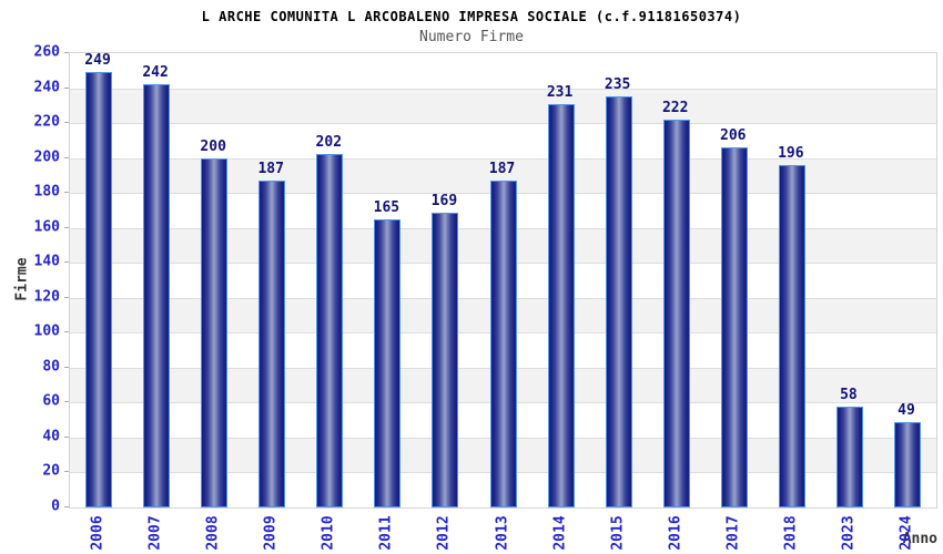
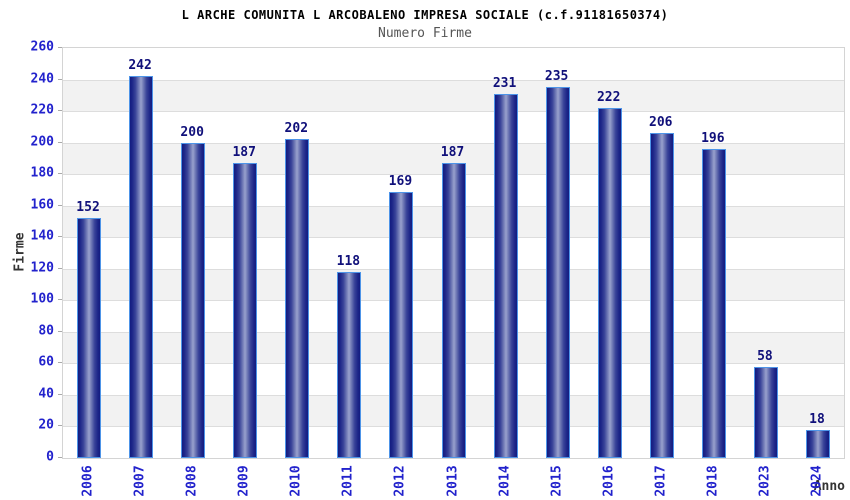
2006: 249 -> 152
2011: 165 -> 118
2024: 49 -> 18
